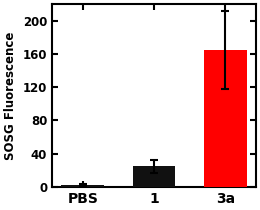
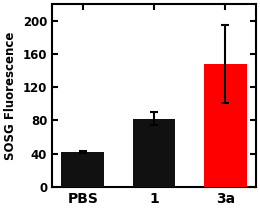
PBS: 2 -> 42
1: 25 -> 82
3a: 165 -> 148
